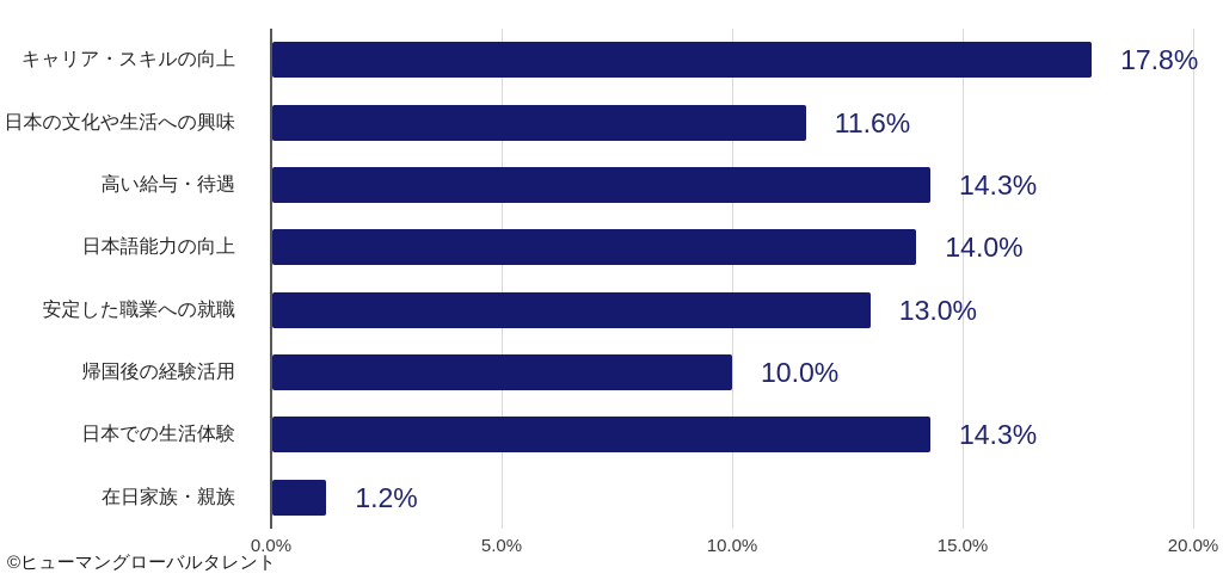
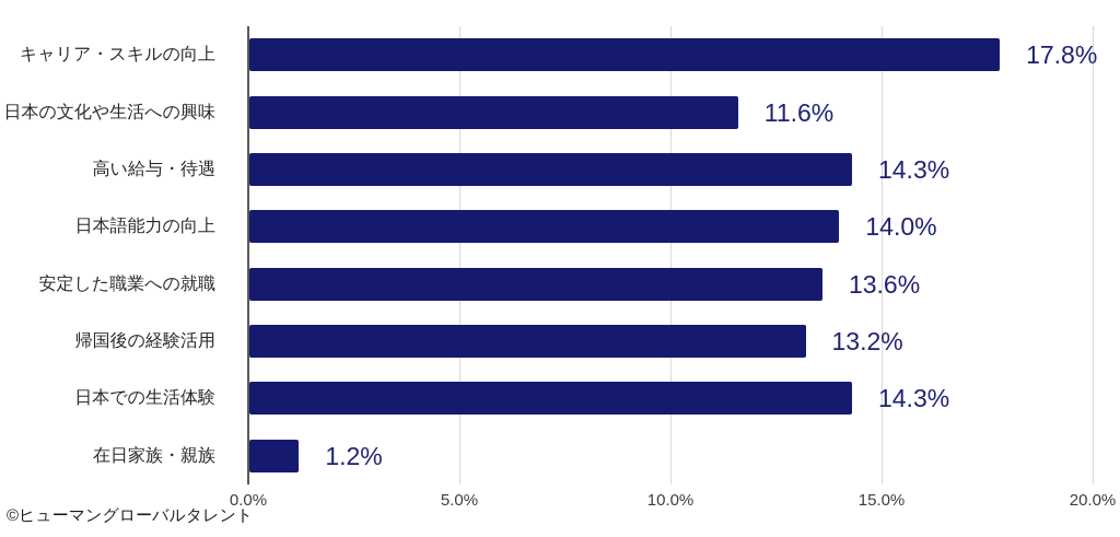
安定した職業への就職: 13.0% -> 13.6%
帰国後の経験活用: 10.0% -> 13.2%
